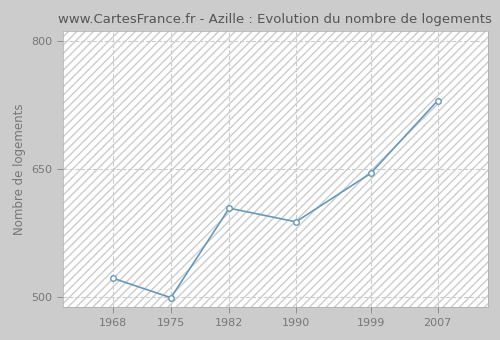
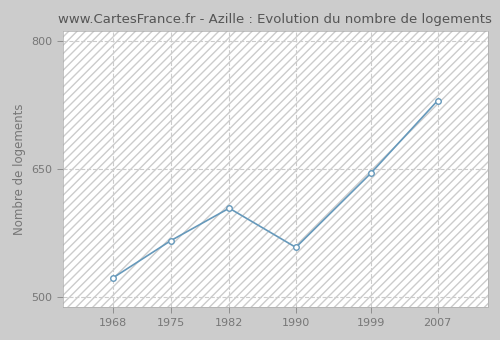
1975: 499 -> 566
1990: 588 -> 558
